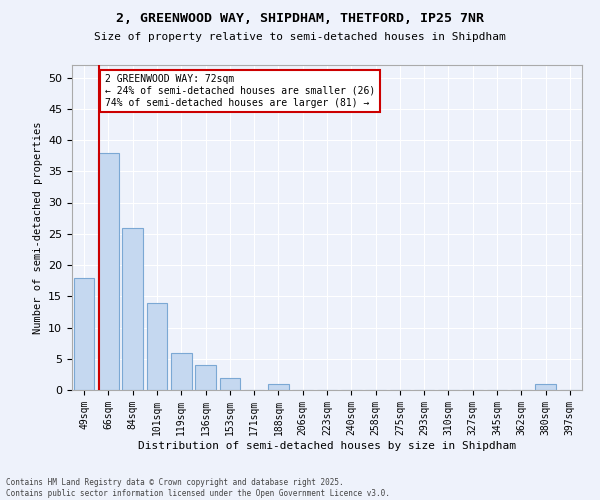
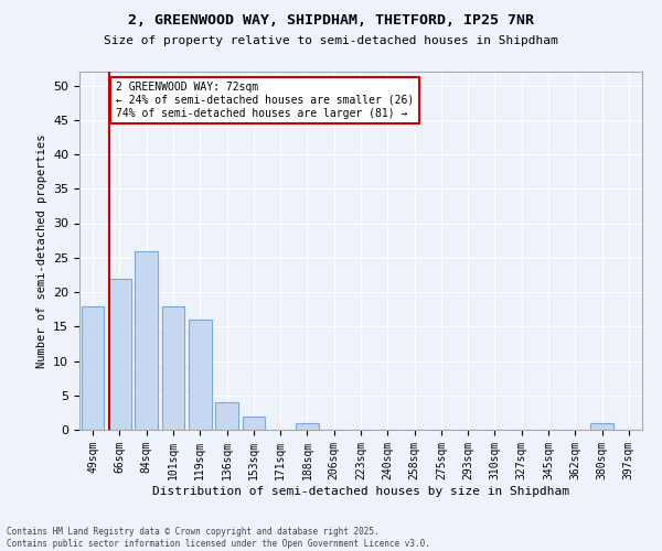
66sqm: 38 -> 22
101sqm: 14 -> 18
119sqm: 6 -> 16
